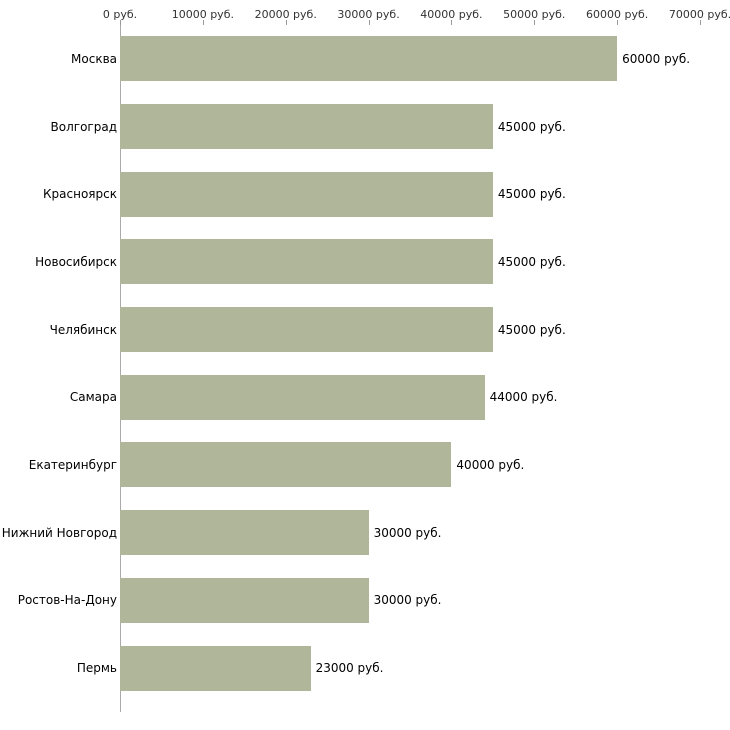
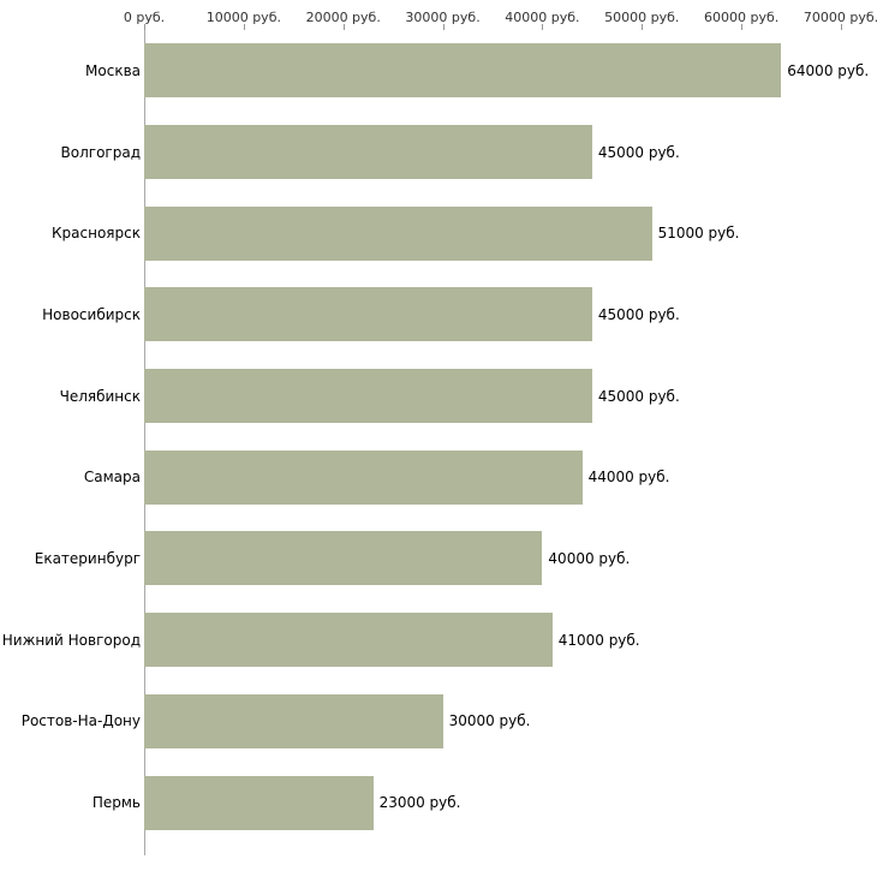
Москва: 60000 -> 64000
Красноярск: 45000 -> 51000
Нижний Новгород: 30000 -> 41000
